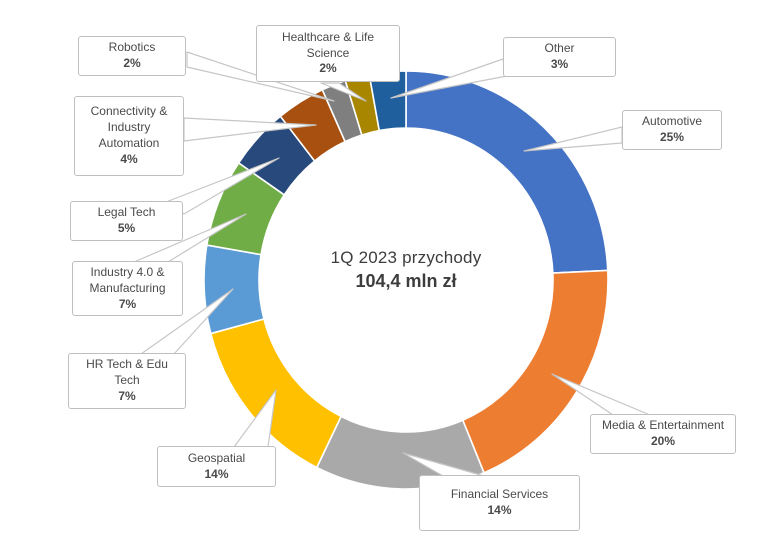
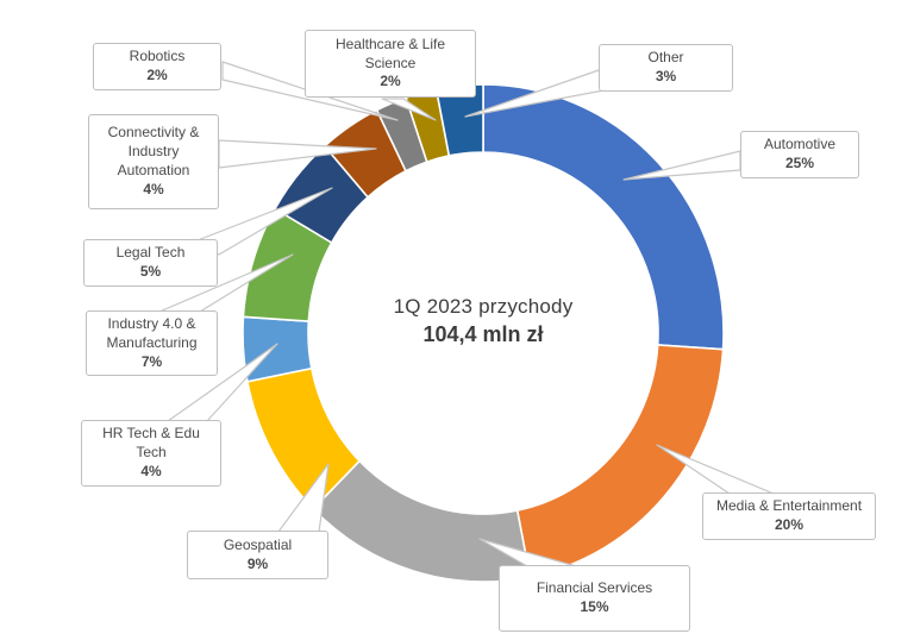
Financial Services: 14% -> 15%
Geospatial: 14% -> 9%
HR Tech & Edu Tech: 7% -> 4%
